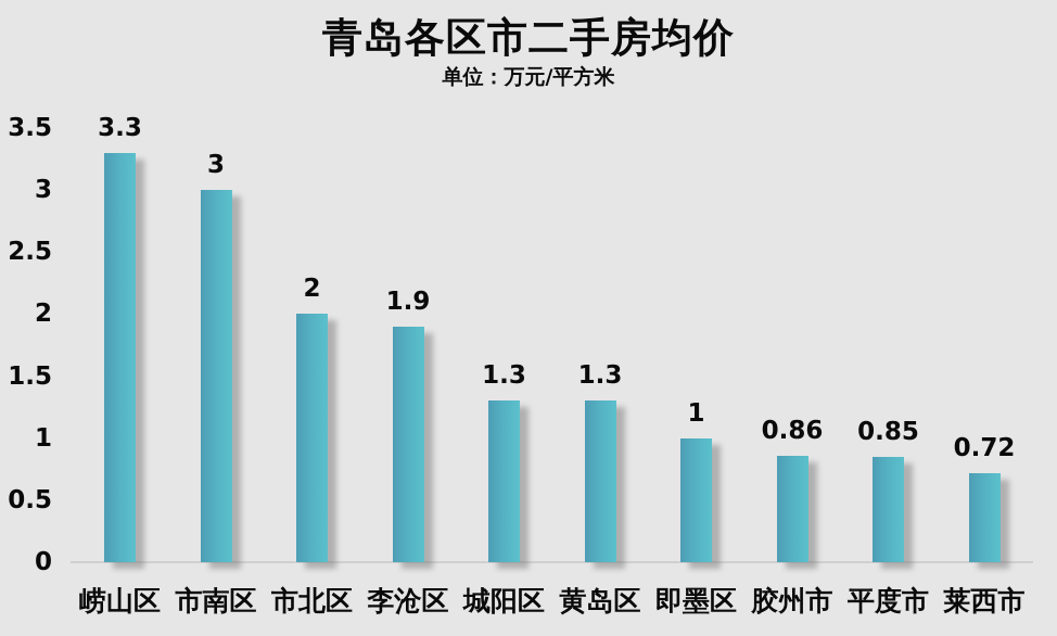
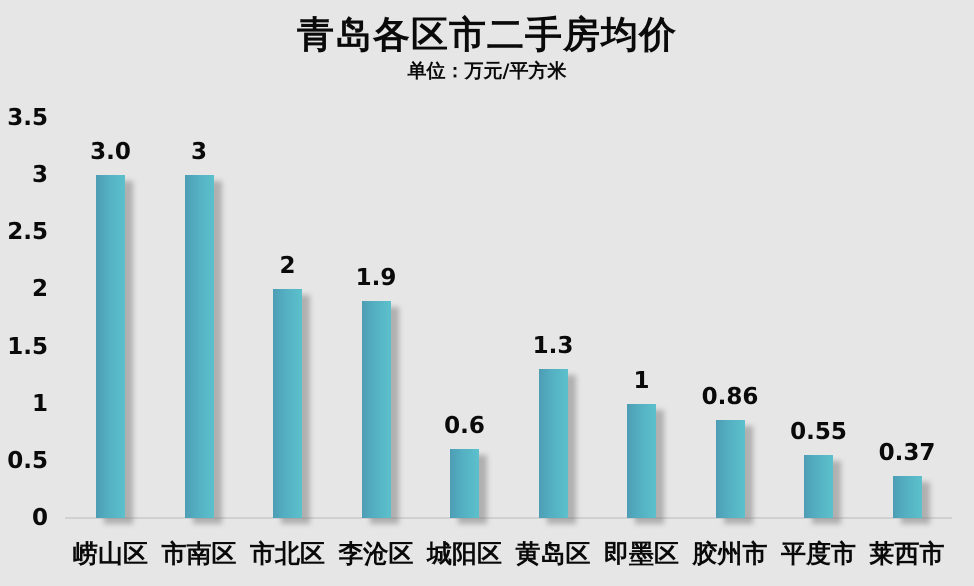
崂山区: 3.3 -> 3.0
城阳区: 1.3 -> 0.6
平度市: 0.85 -> 0.55
莱西市: 0.72 -> 0.37
